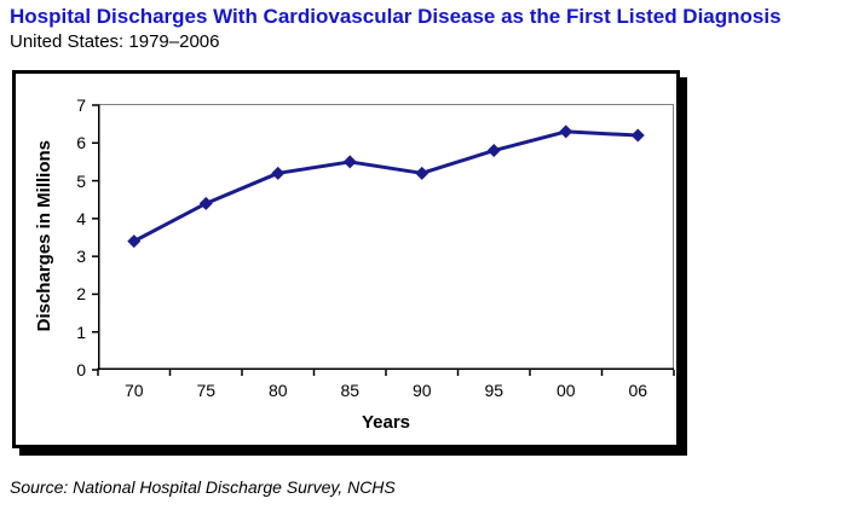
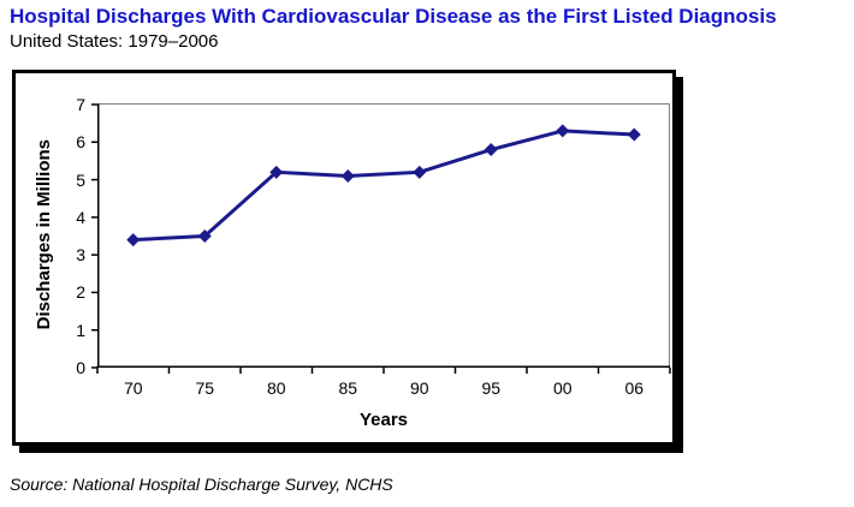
75: 4.4 -> 3.5
85: 5.5 -> 5.1
